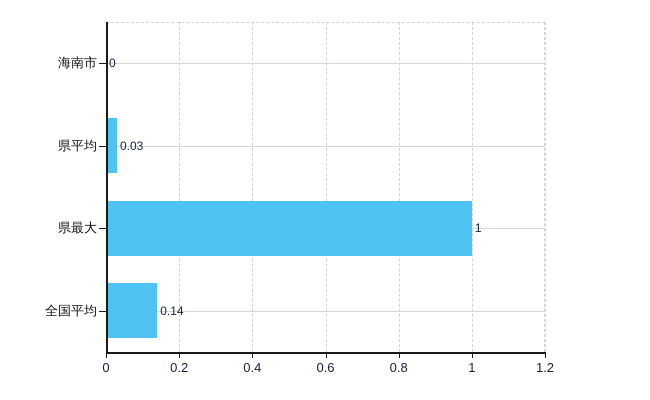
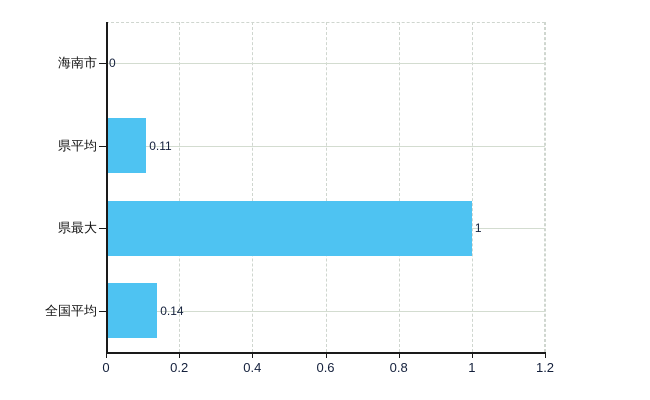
県平均: 0.03 -> 0.11
